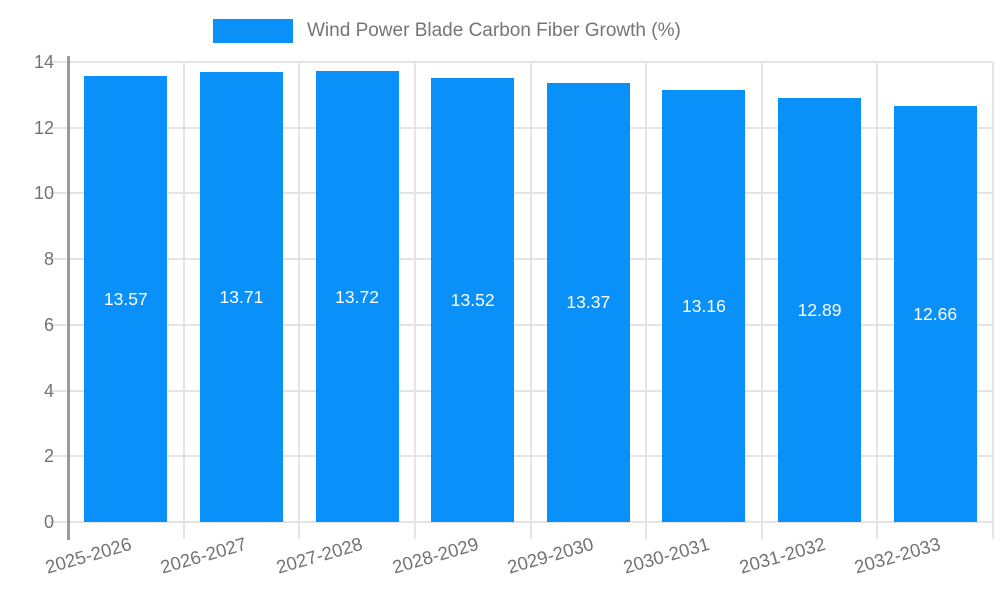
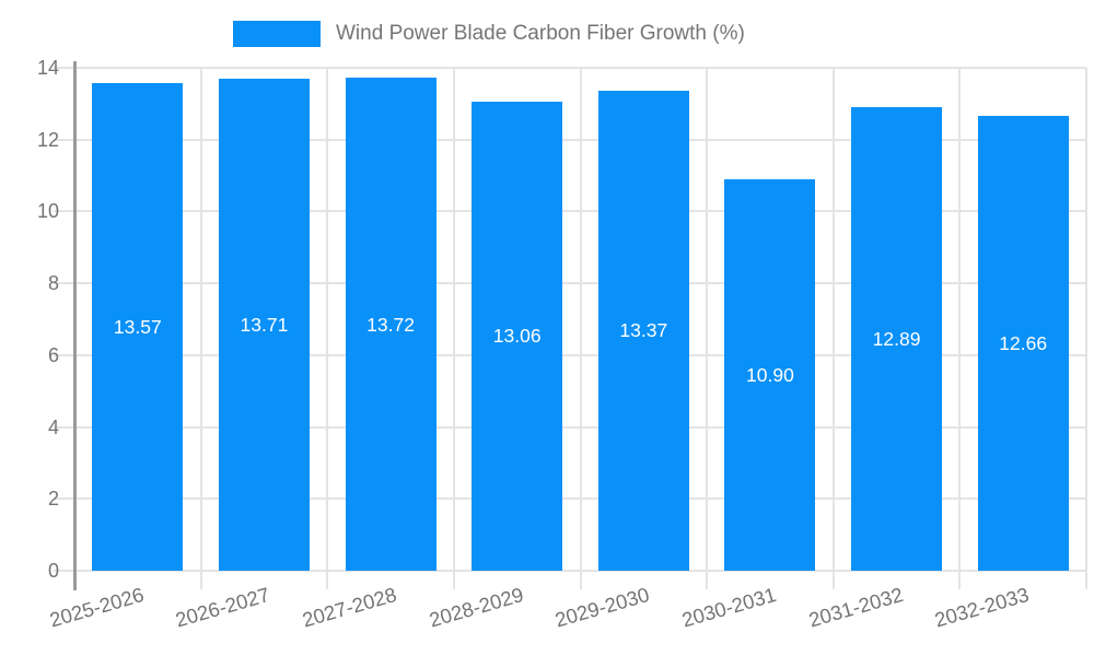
2028-2029: 13.52 -> 13.06
2030-2031: 13.16 -> 10.90
